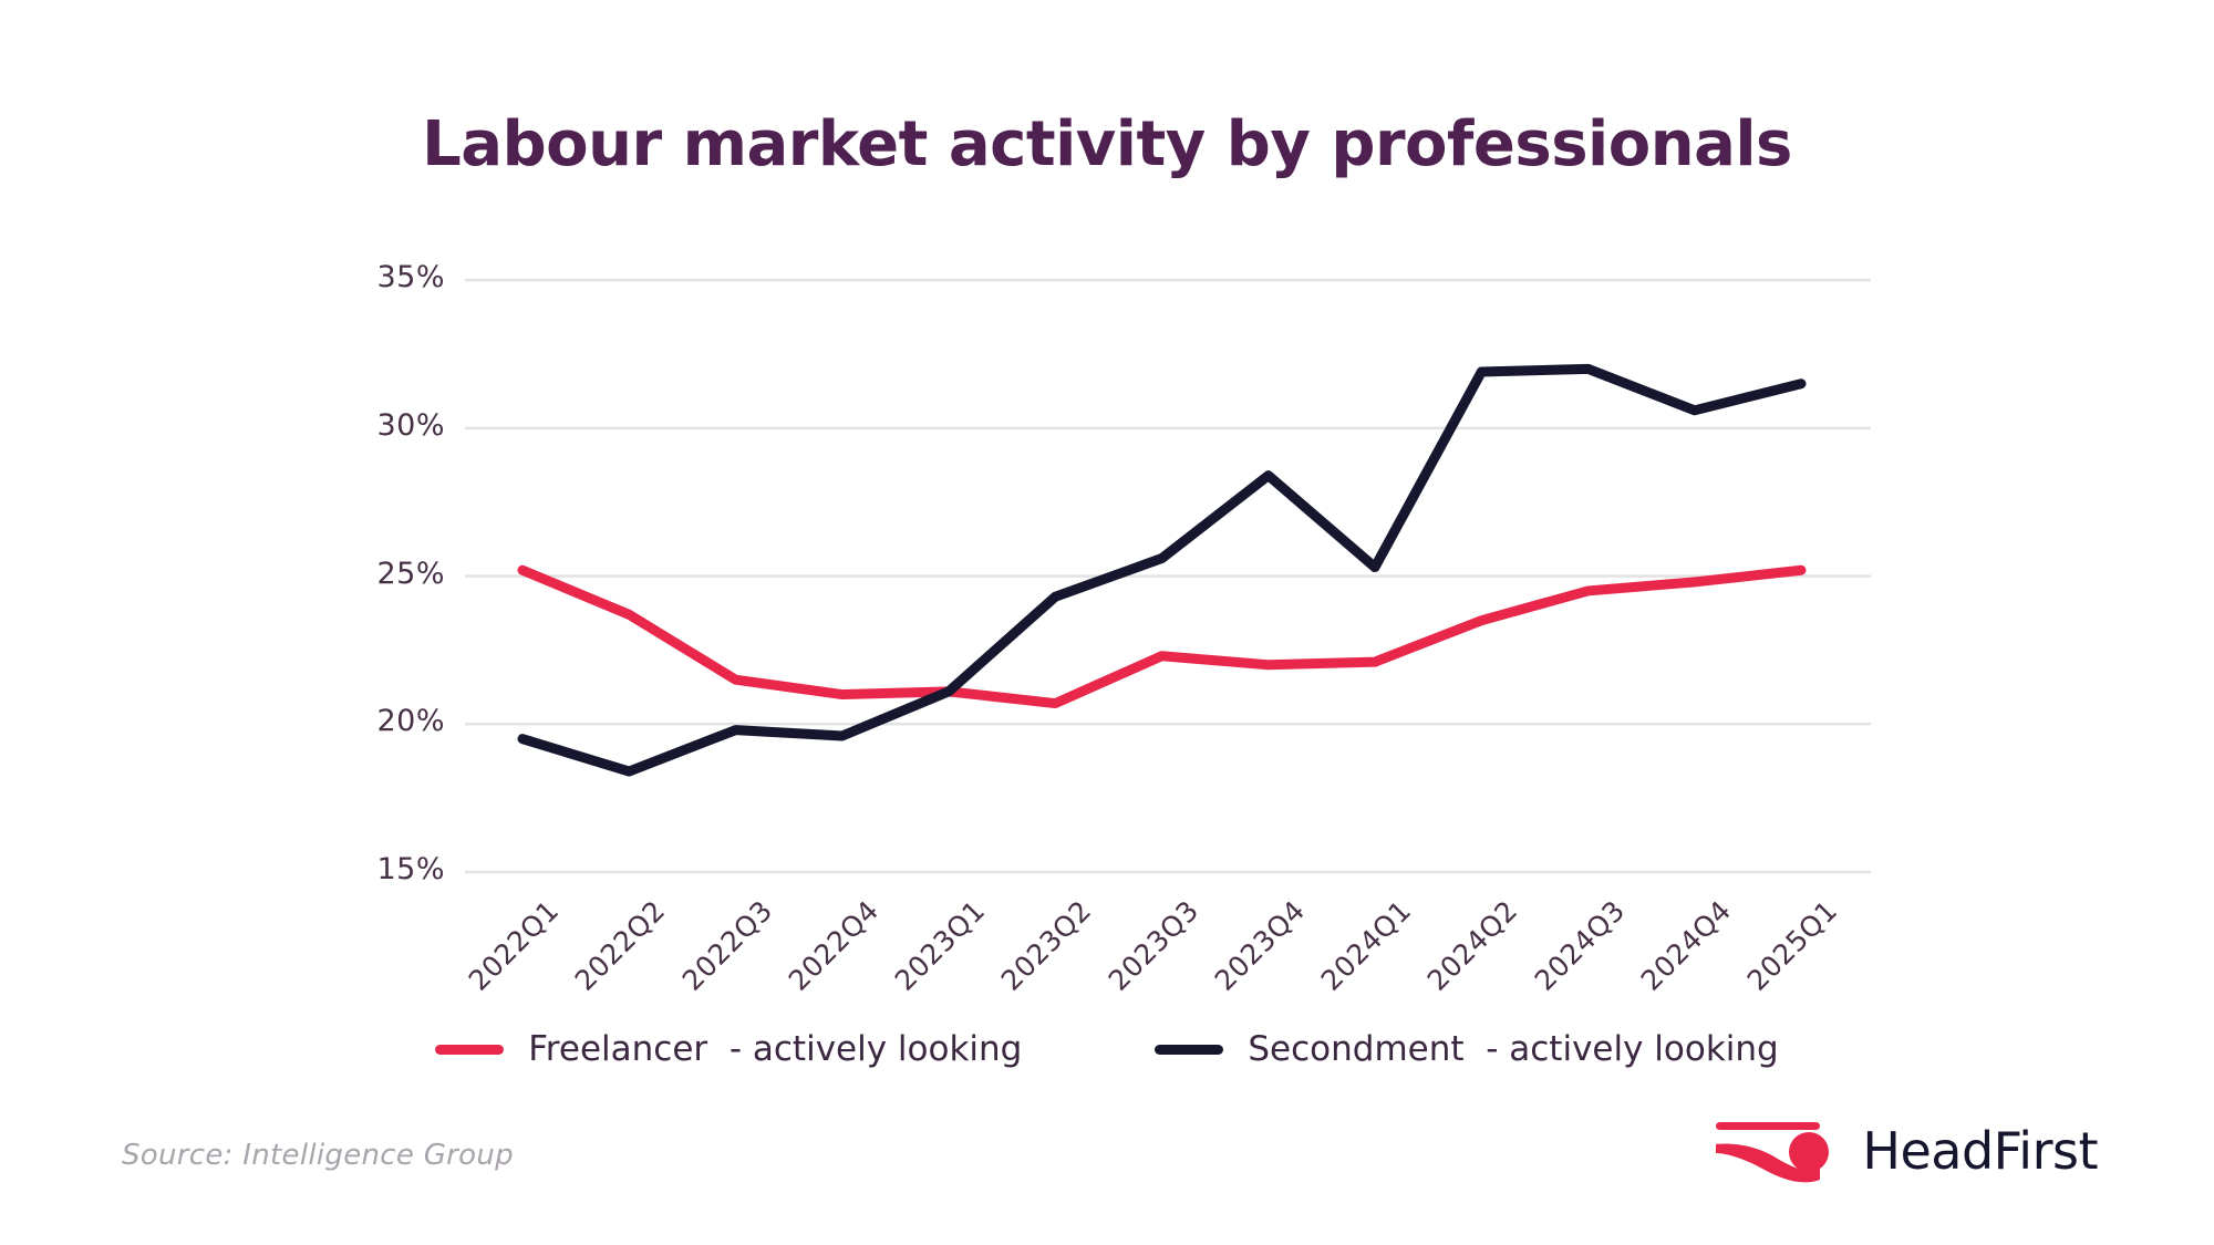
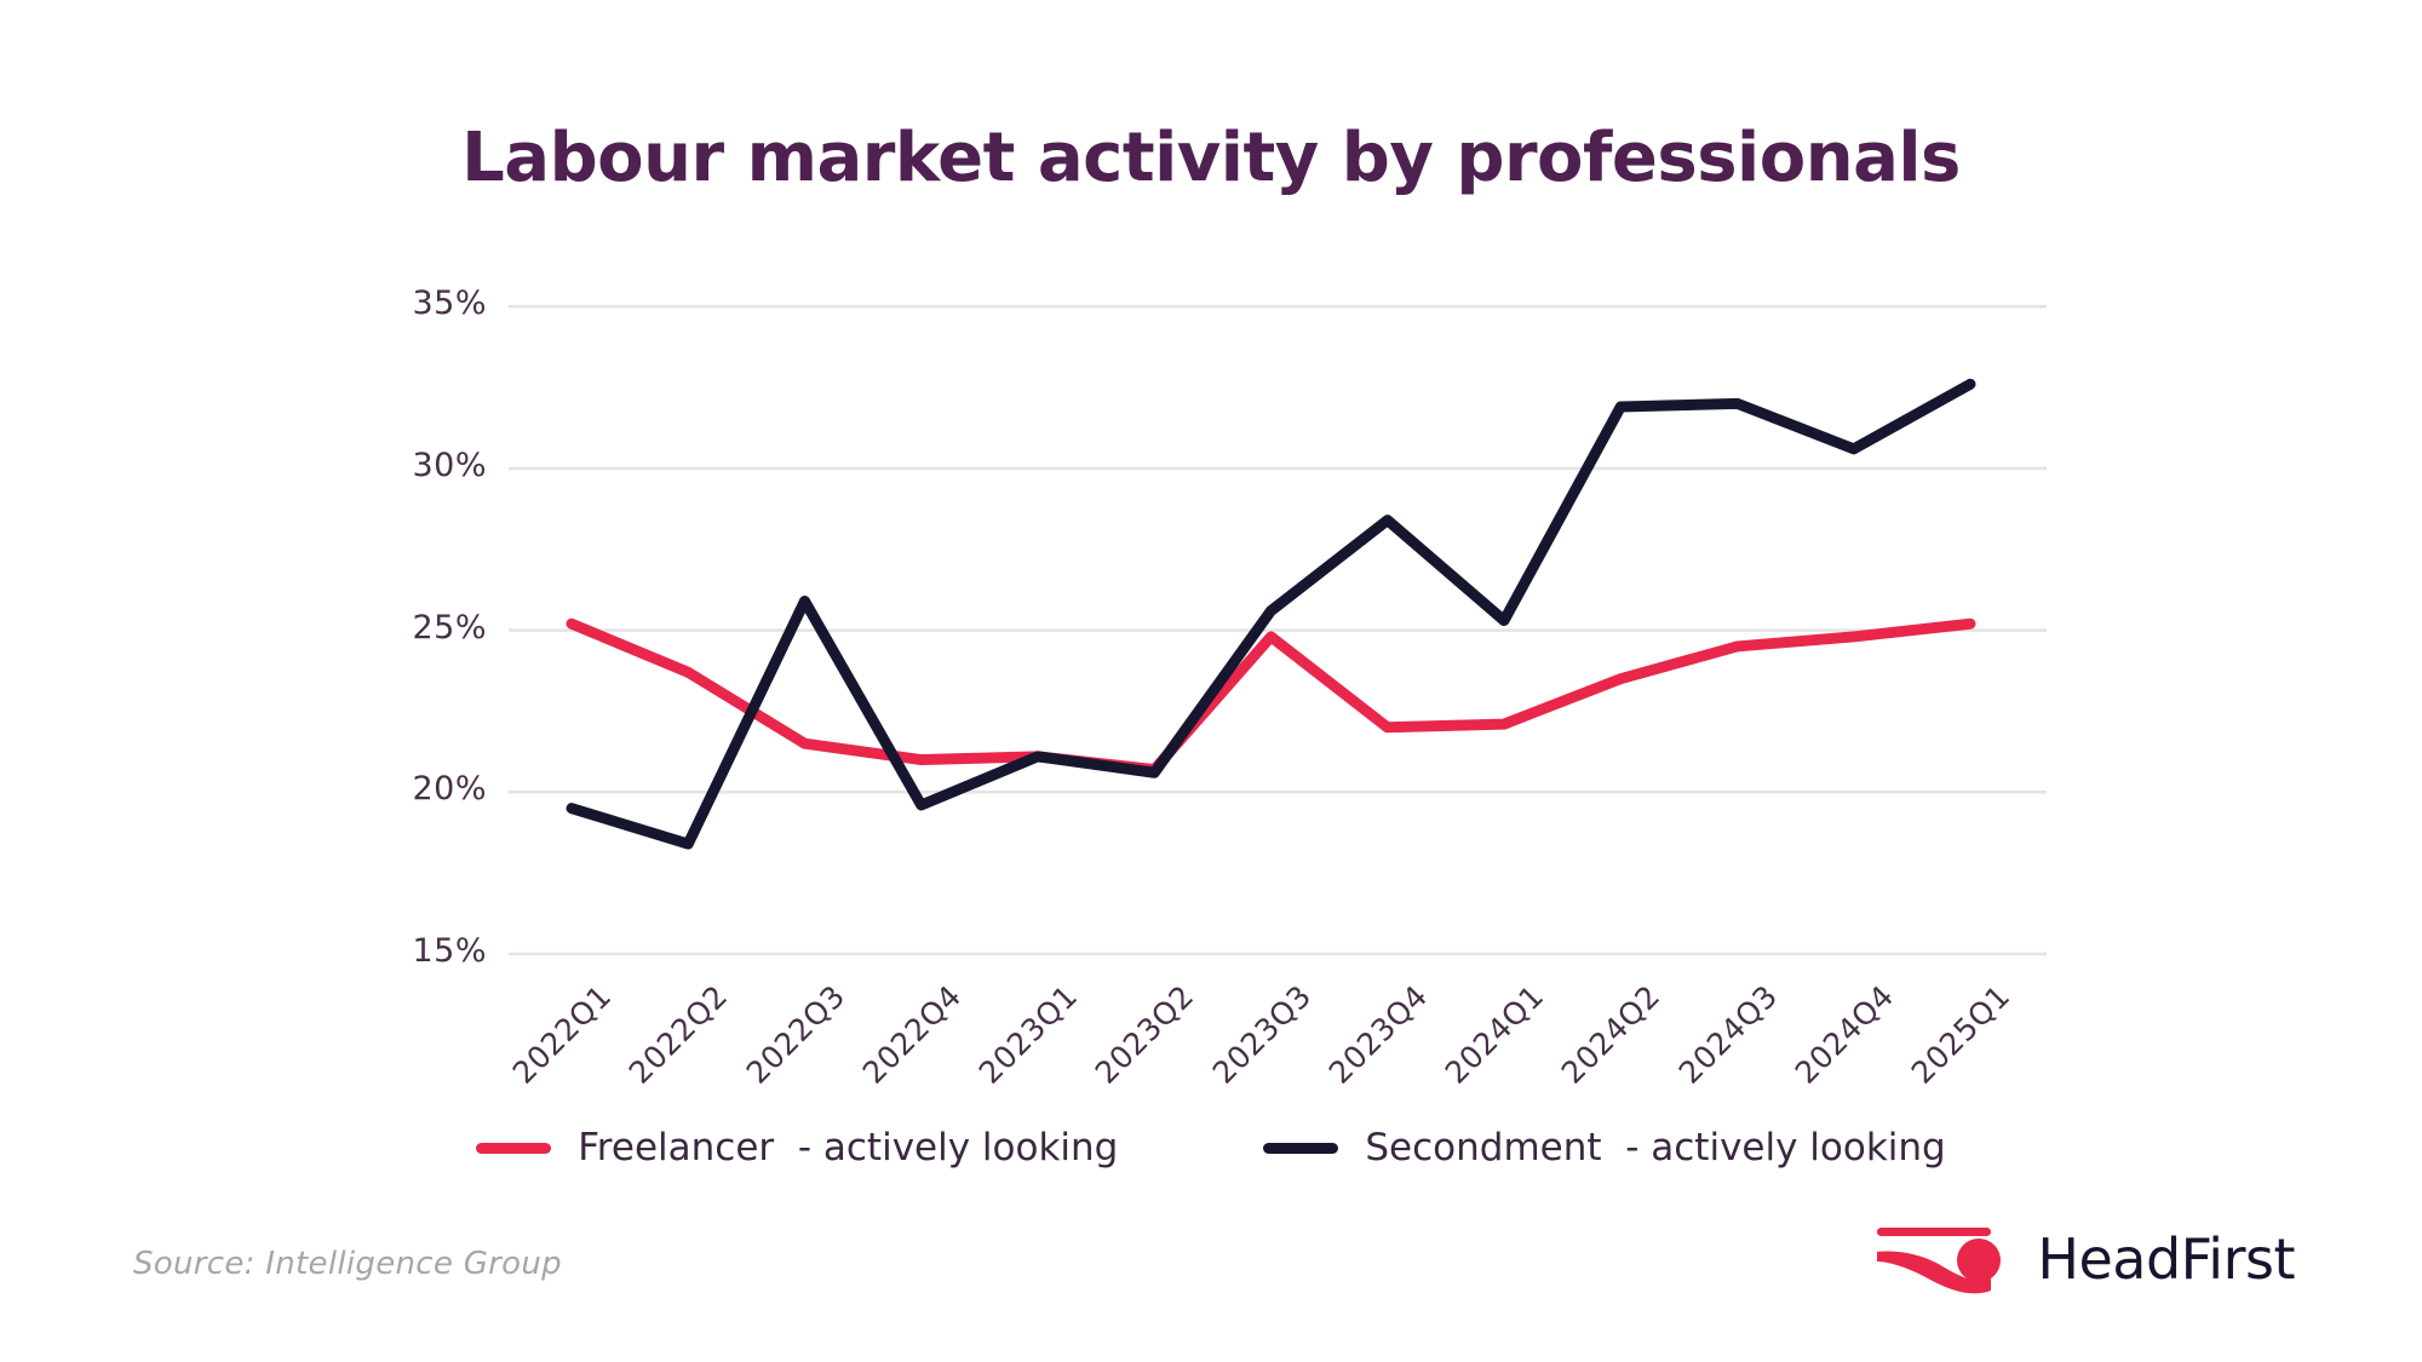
Secondment - actively looking/2022Q3: 19.8% -> 25.9%
Secondment - actively looking/2023Q2: 24.3% -> 20.6%
Freelancer - actively looking/2023Q3: 22.3% -> 24.8%
Secondment - actively looking/2025Q1: 31.5% -> 32.6%
